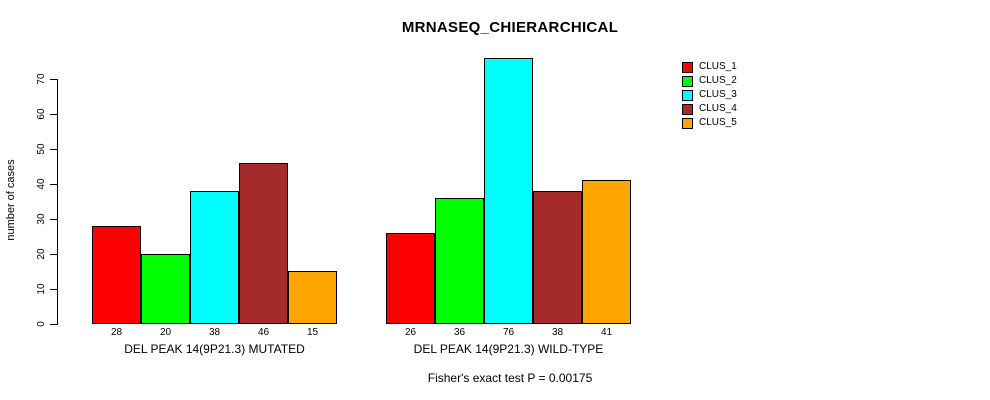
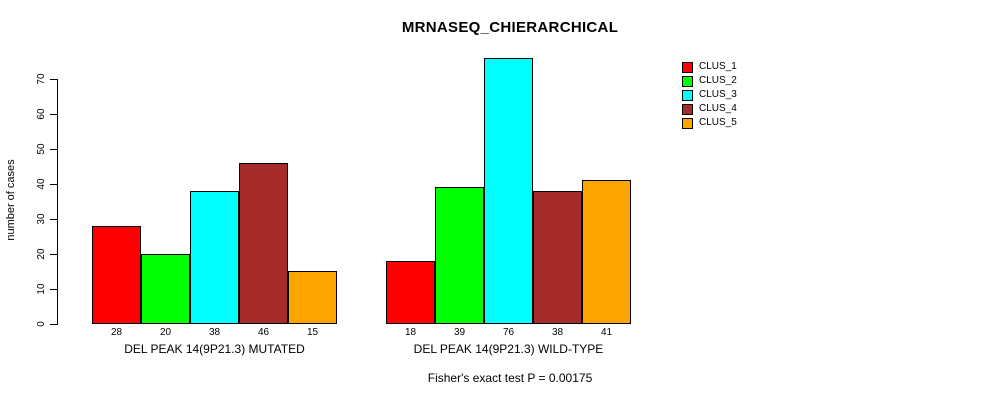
CLUS_1/DEL PEAK 14(9P21.3) WILD-TYPE: 26 -> 18
CLUS_2/DEL PEAK 14(9P21.3) WILD-TYPE: 36 -> 39
